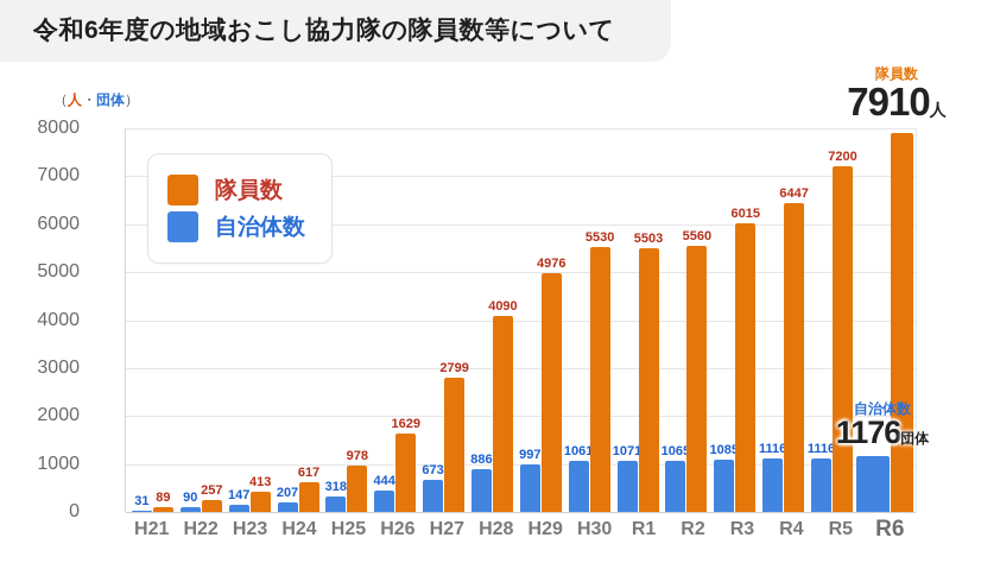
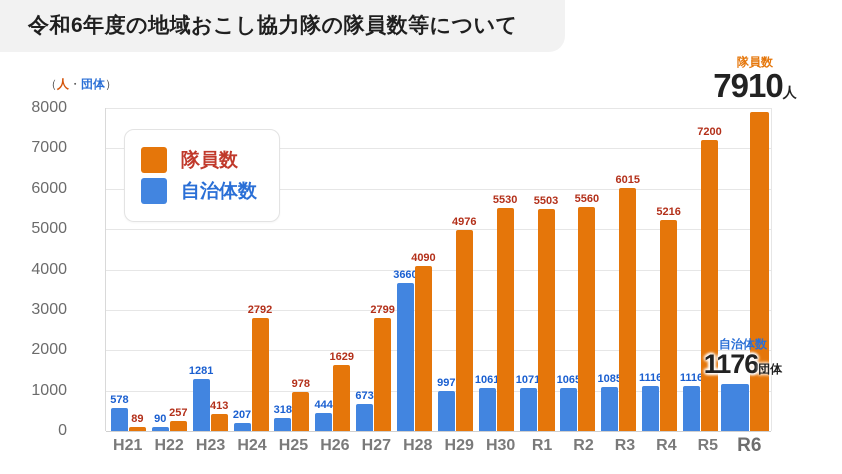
自治体数/H21: 31 -> 578
自治体数/H23: 147 -> 1281
隊員数/H24: 617 -> 2792
自治体数/H28: 886 -> 3660
隊員数/R4: 6447 -> 5216
